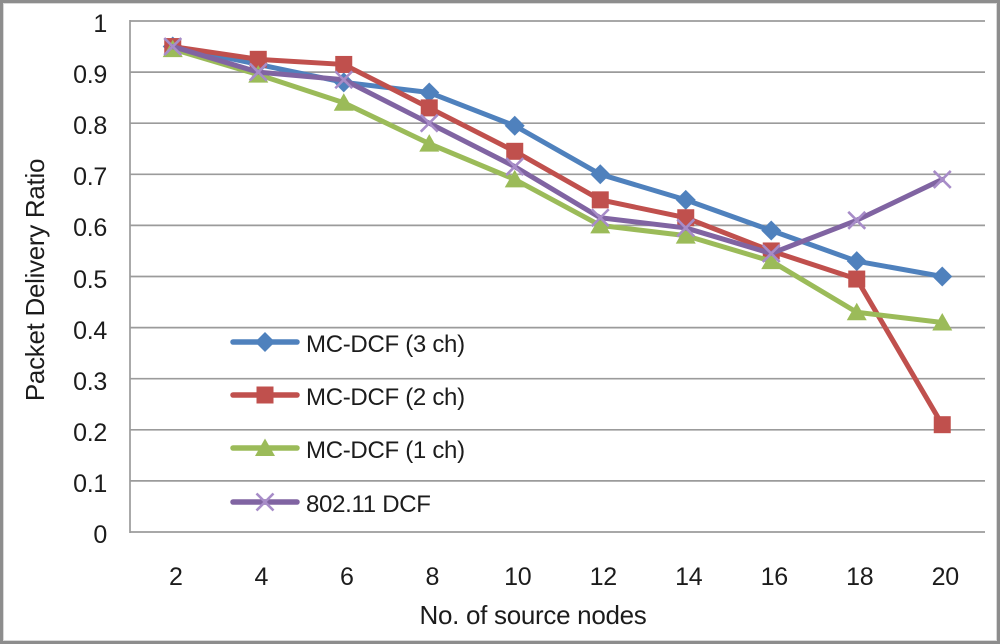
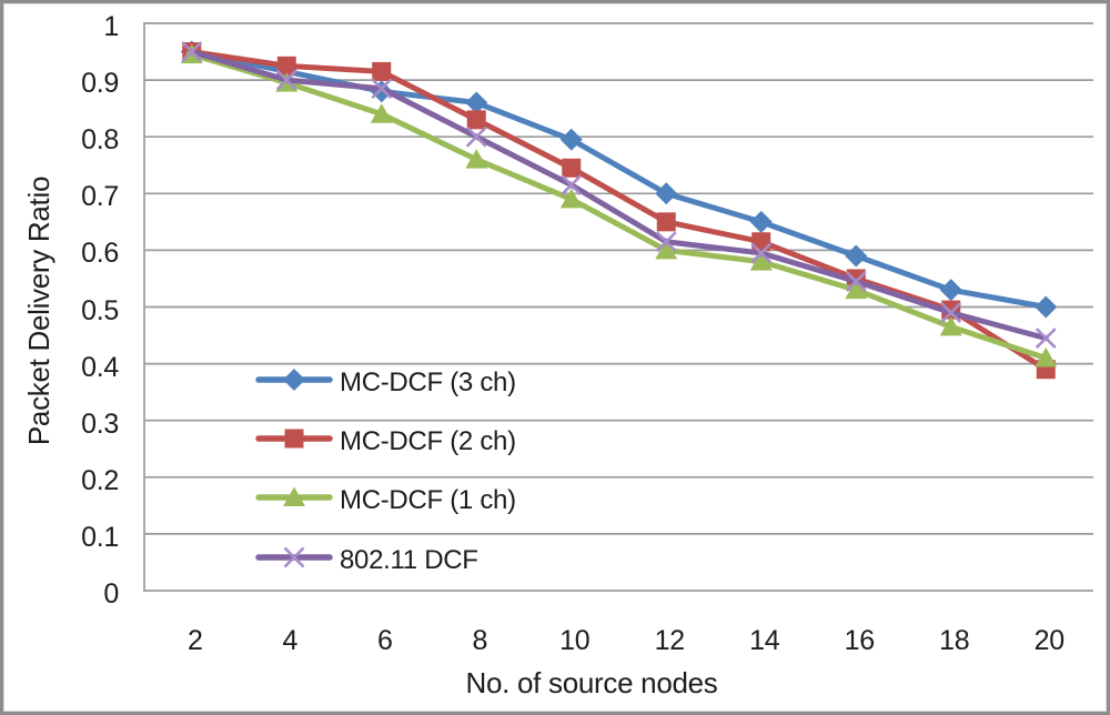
MC-DCF (1 ch)/18: 0.43 -> 0.47
802.11 DCF/18: 0.61 -> 0.49
MC-DCF (2 ch)/20: 0.21 -> 0.39
802.11 DCF/20: 0.69 -> 0.45
